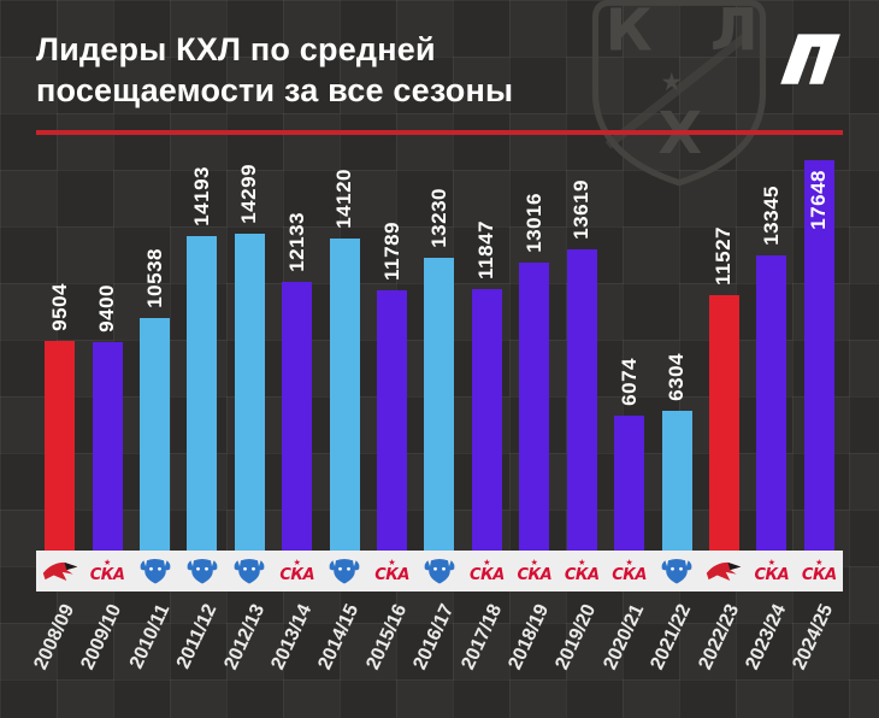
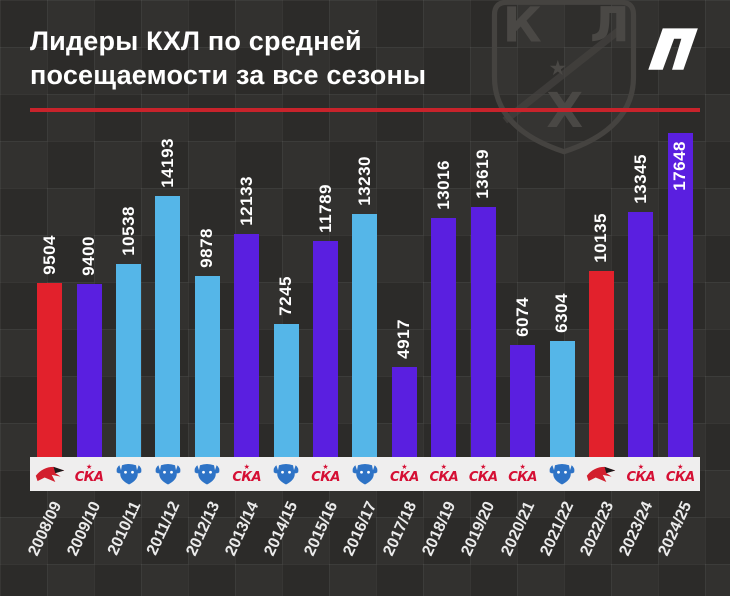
2012/13: 14299 -> 9878
2014/15: 14120 -> 7245
2017/18: 11847 -> 4917
2022/23: 11527 -> 10135
